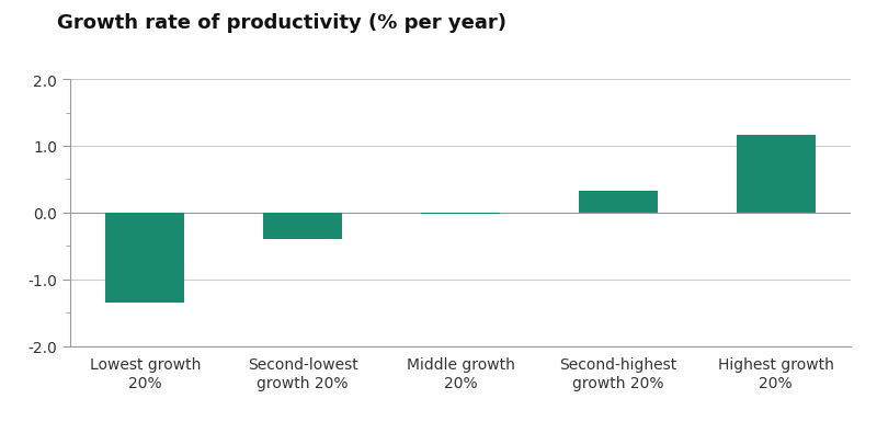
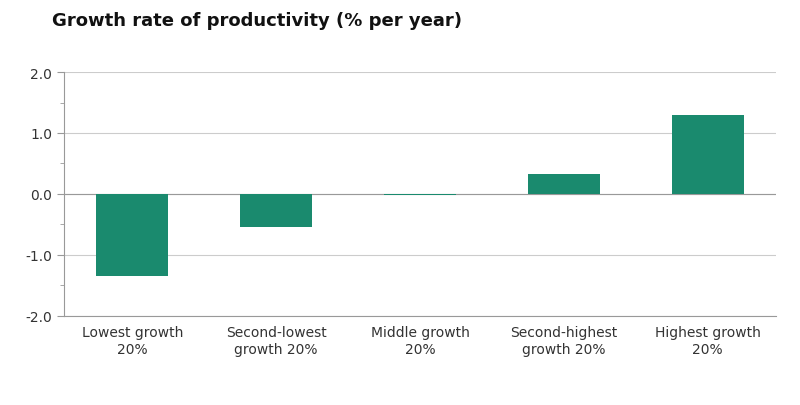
Second-lowest growth 20%: -0.40 -> -0.55
Highest growth 20%: 1.16 -> 1.30
